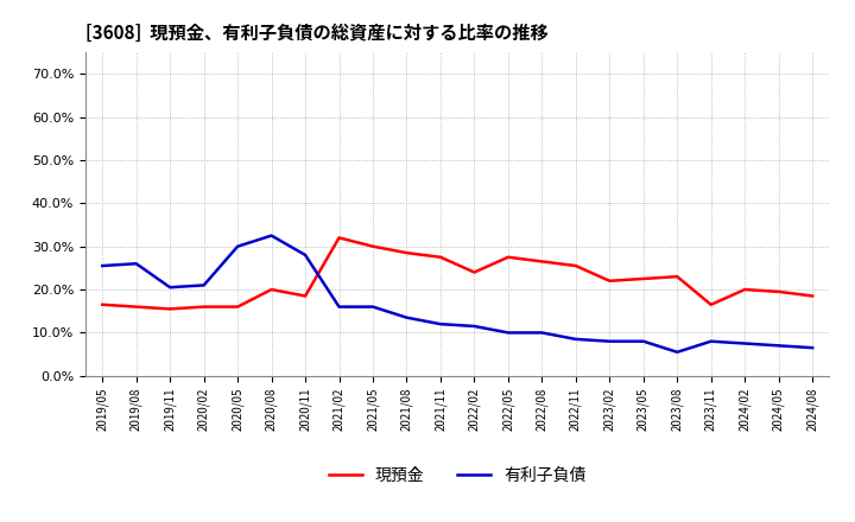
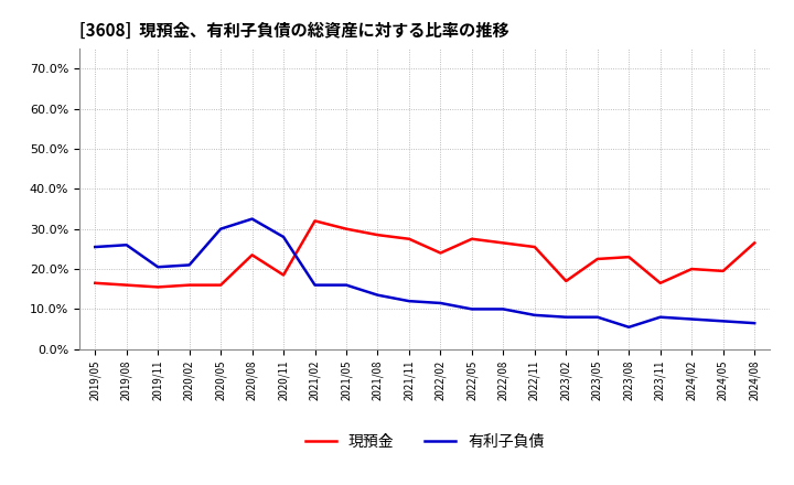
現預金/2020/08: 20.0% -> 23.5%
現預金/2023/02: 22.0% -> 17.0%
現預金/2024/08: 18.5% -> 26.5%
